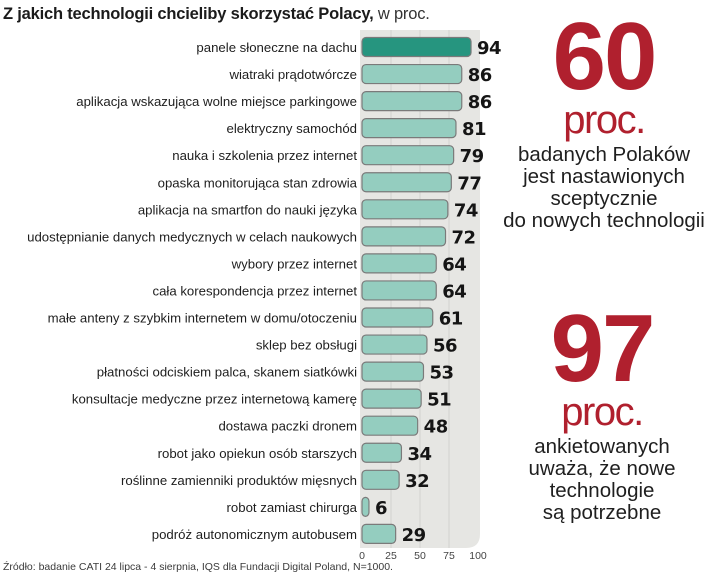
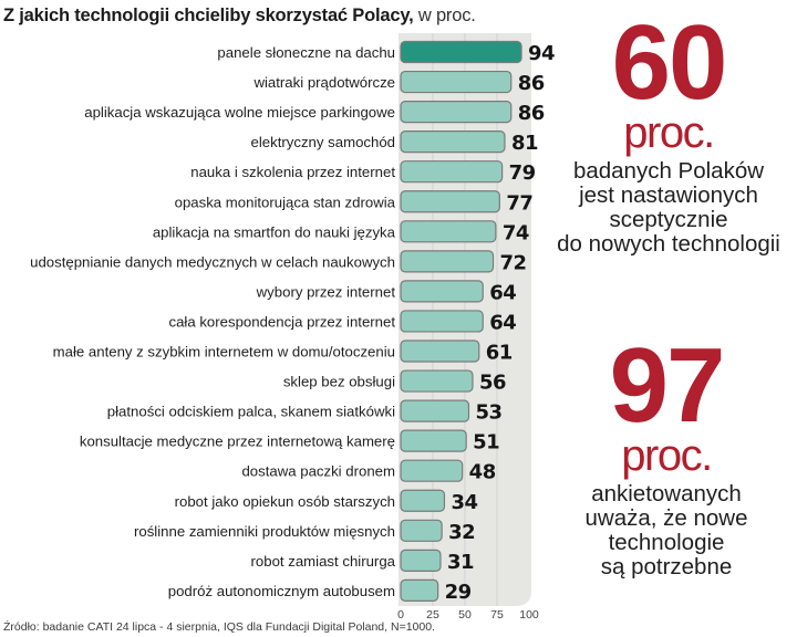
robot zamiast chirurga: 6 -> 31
